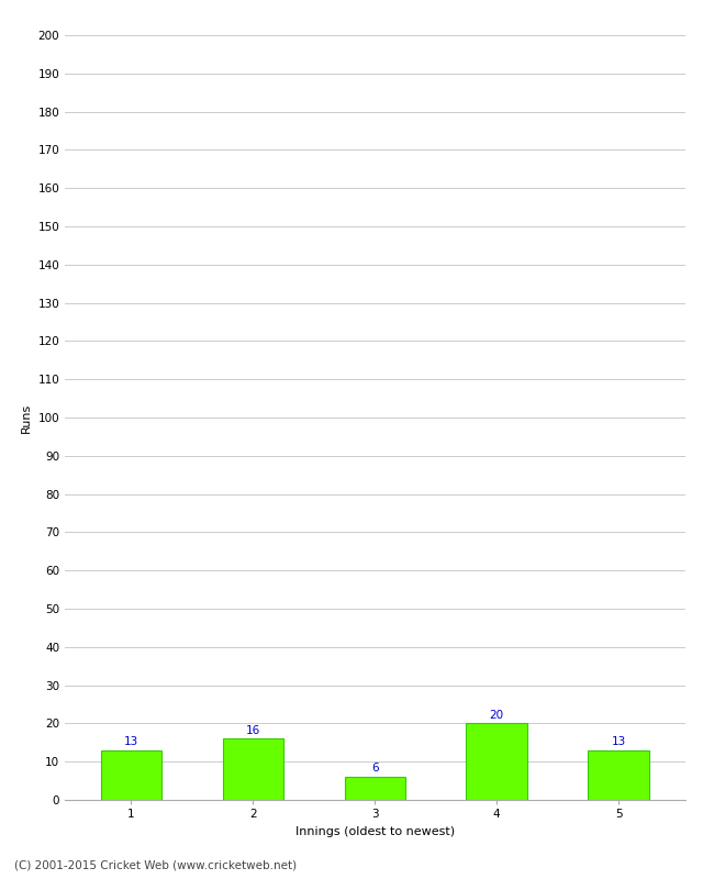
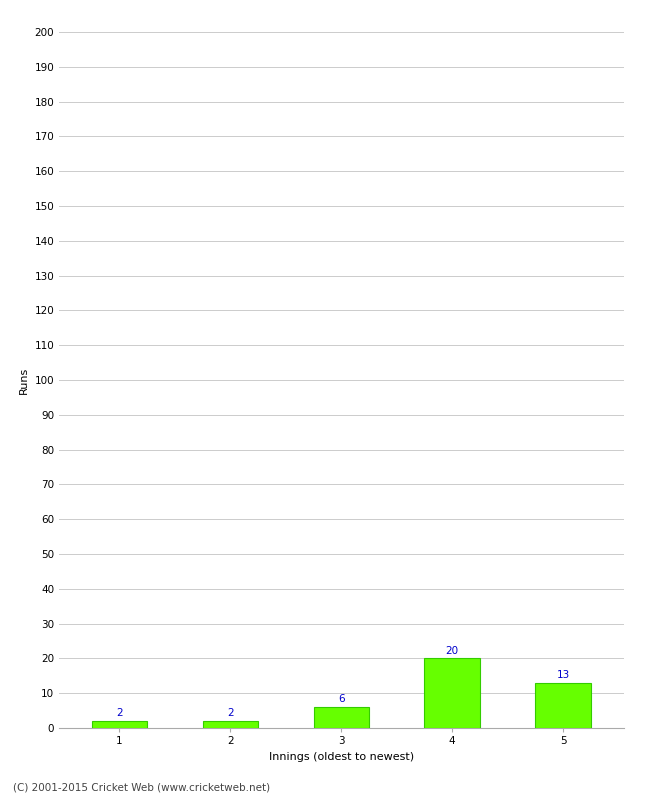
1: 13 -> 2
2: 16 -> 2
